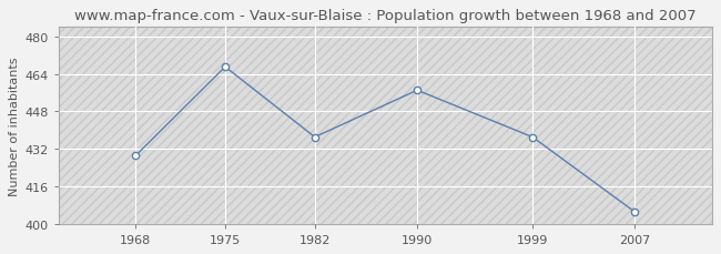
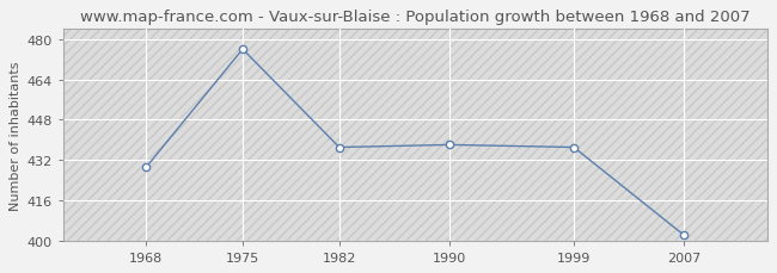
1975: 467 -> 476
1990: 457 -> 438
2007: 405 -> 402
